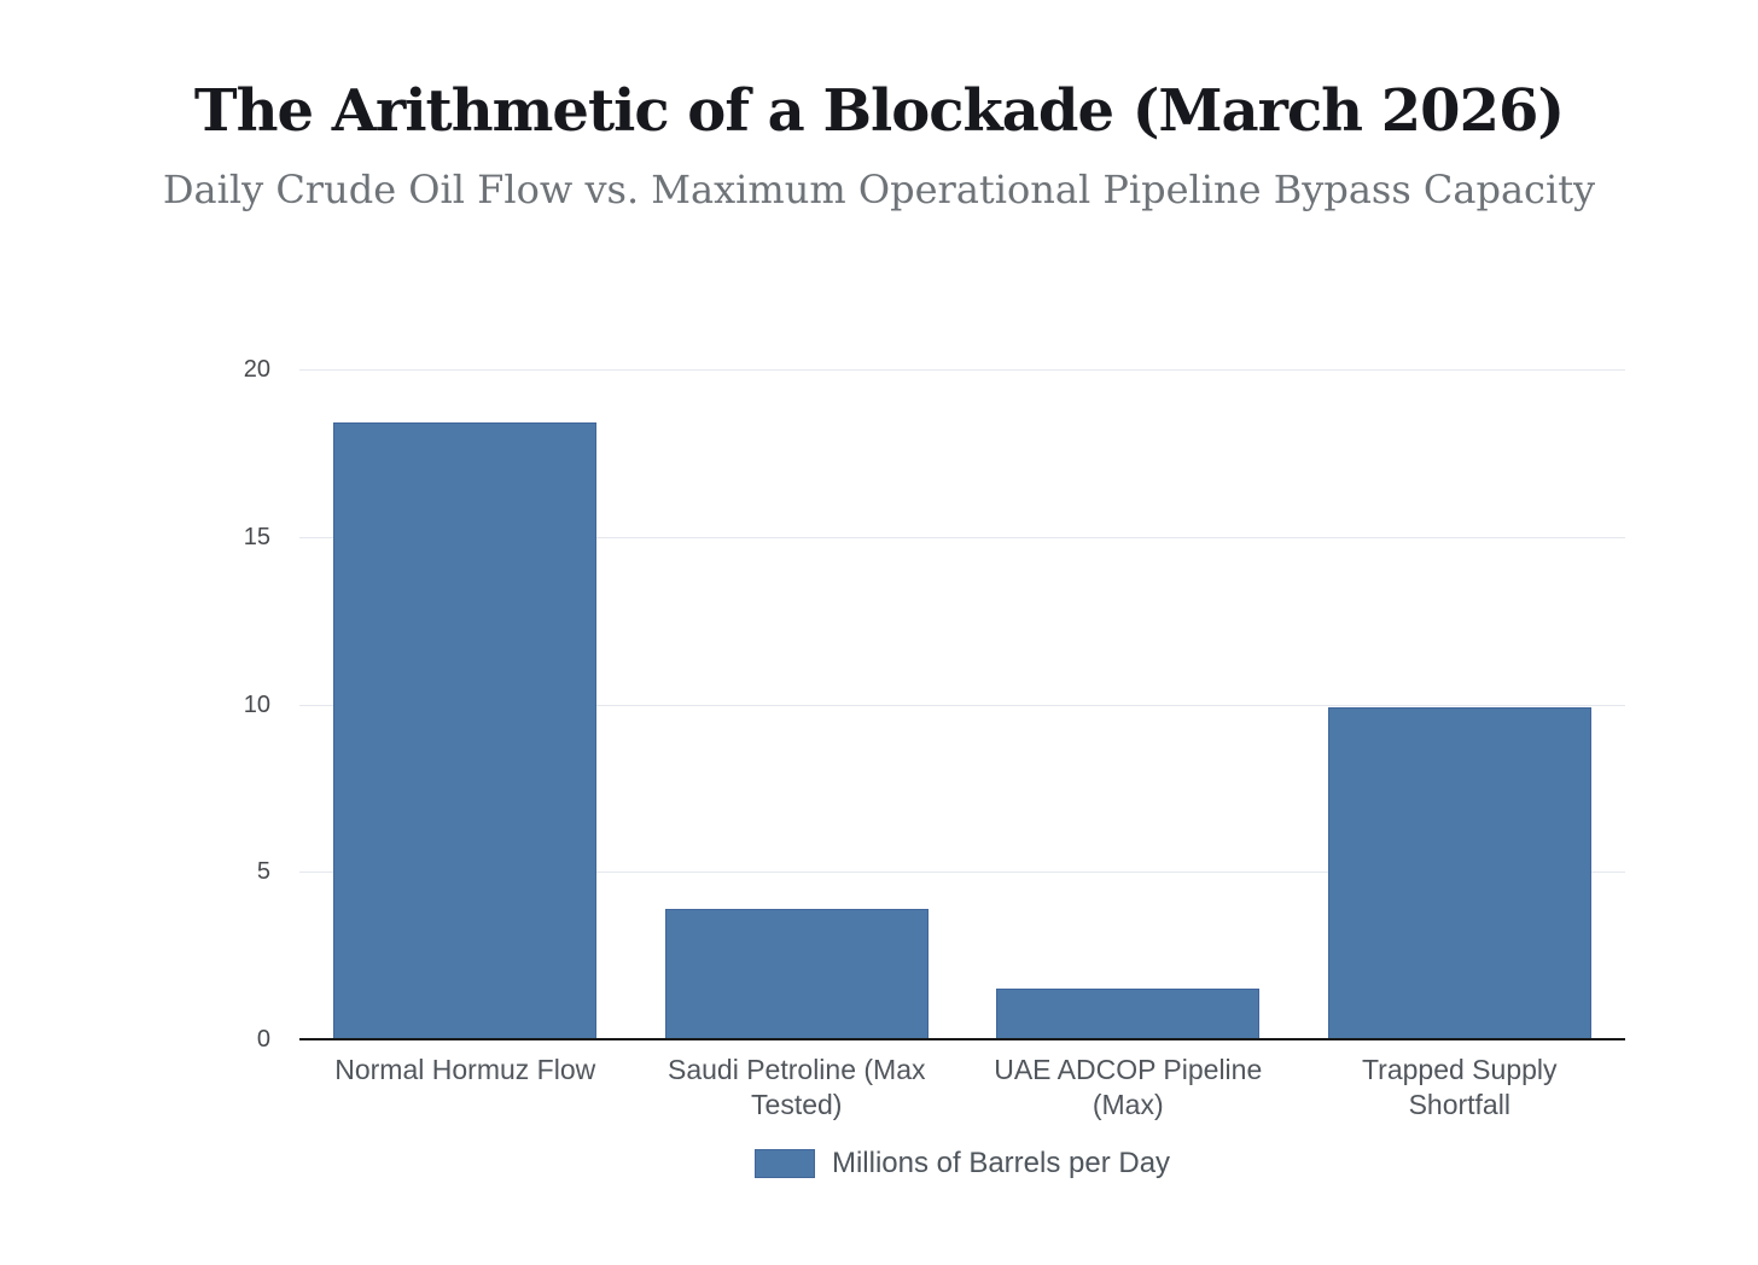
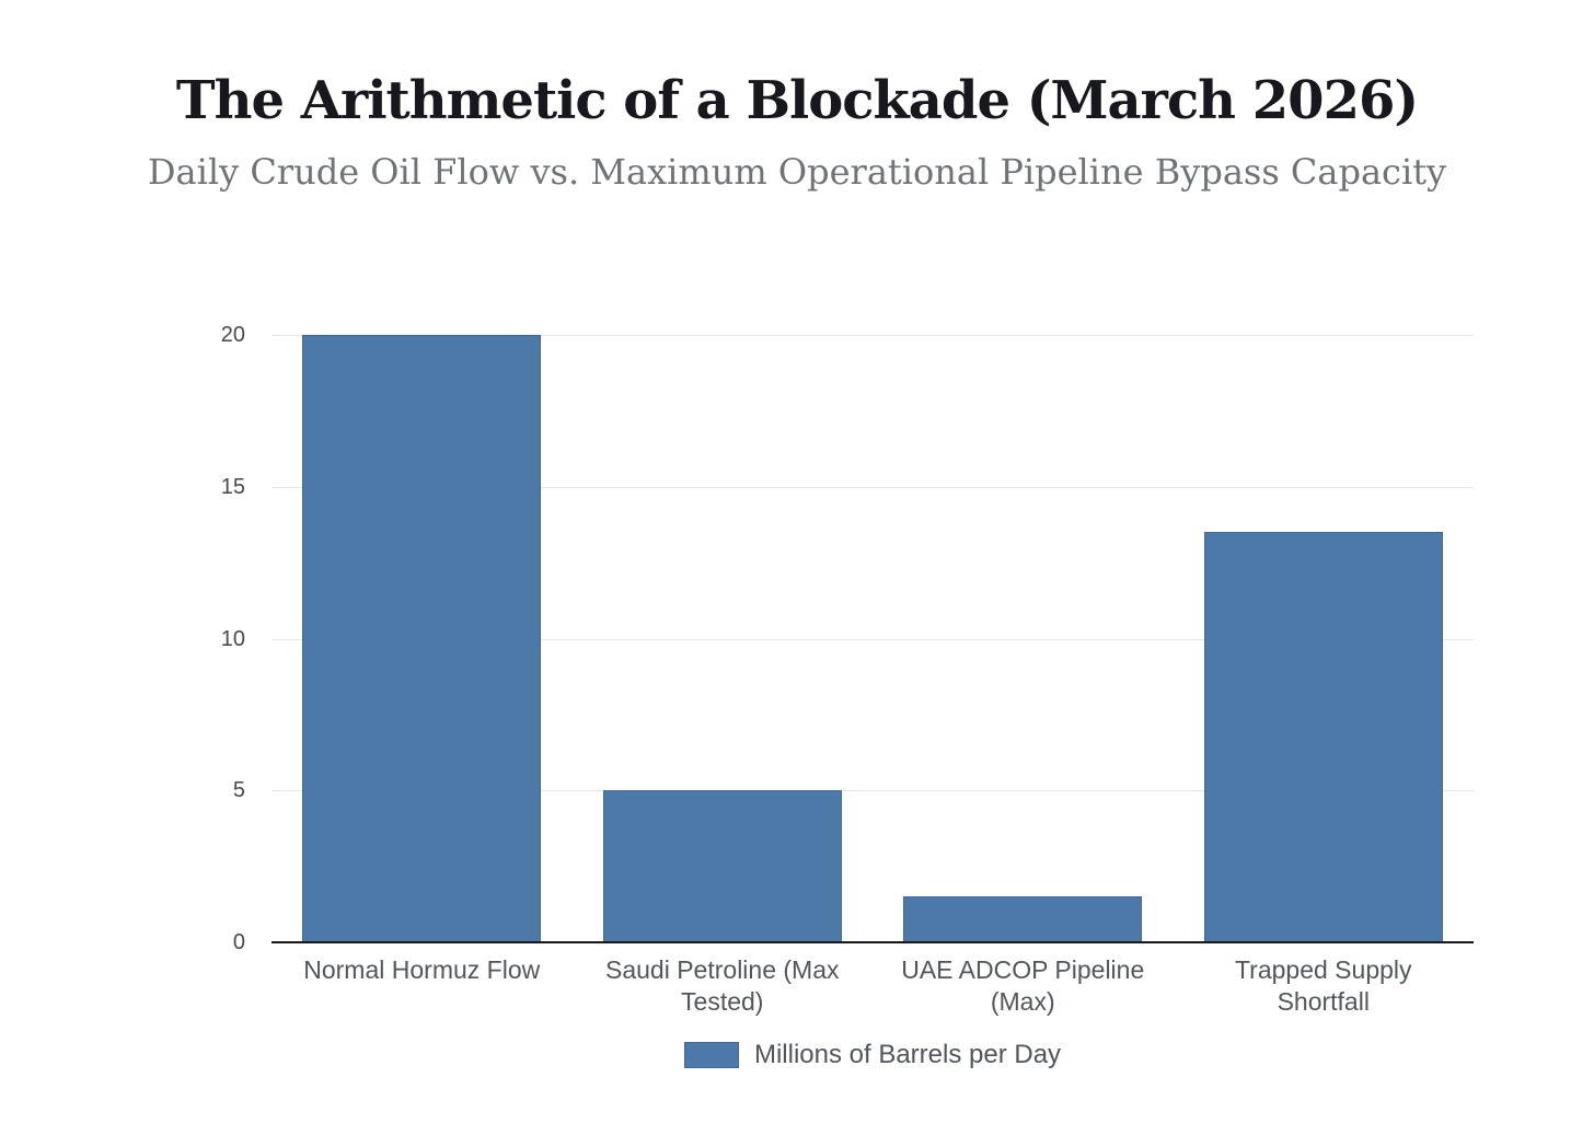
Normal Hormuz Flow: 18.4 -> 20.0
Saudi Petroline (Max Tested): 3.9 -> 5.0
Trapped Supply Shortfall: 9.9 -> 13.5
